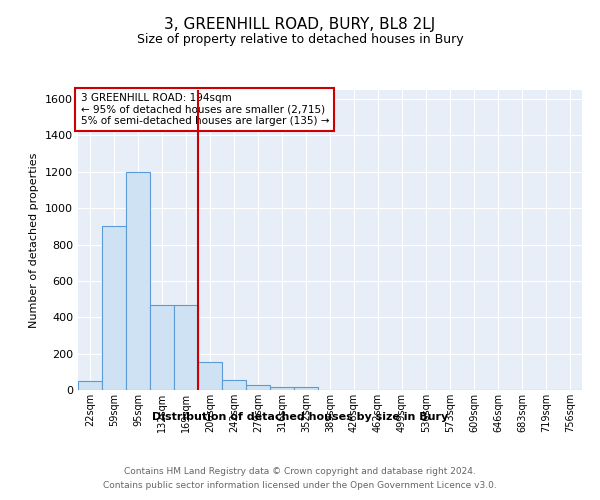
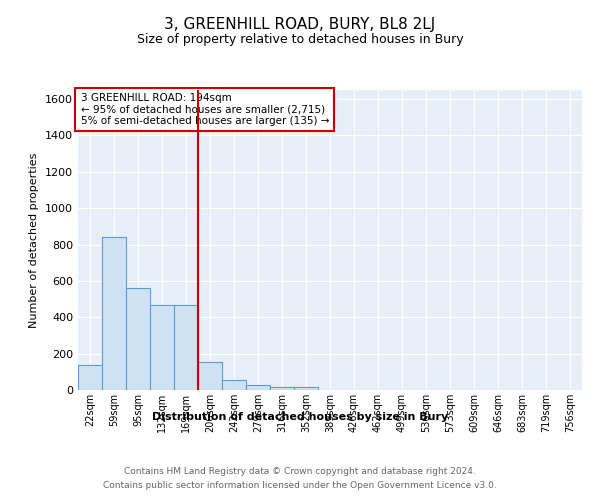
22sqm: 50 -> 140
59sqm: 900 -> 840
95sqm: 1200 -> 560
